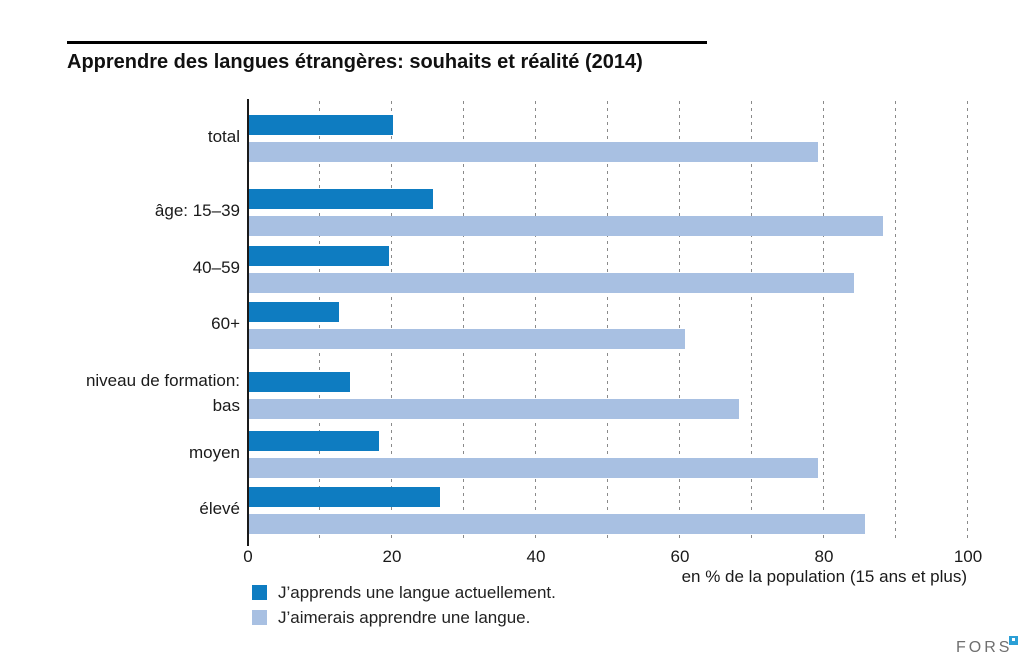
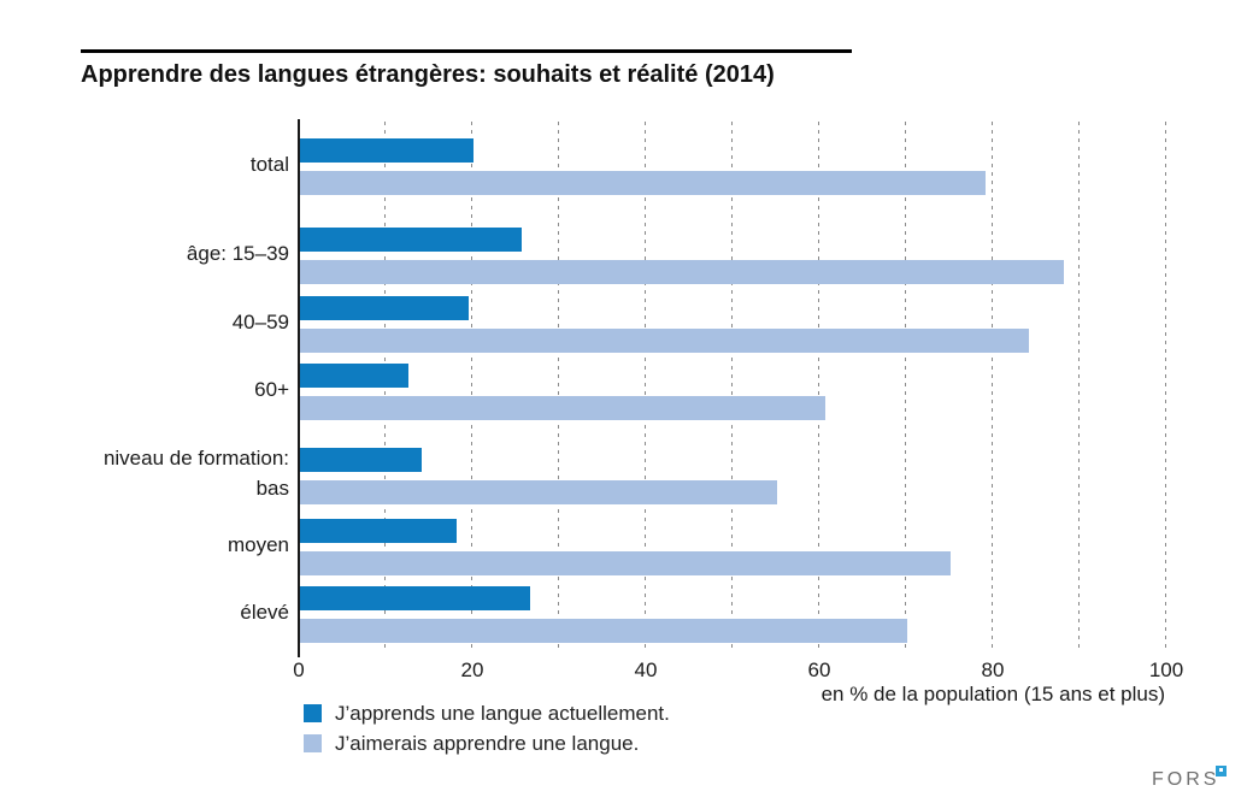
J’aimerais apprendre une langue./niveau de formation: bas: 68 -> 55
J’aimerais apprendre une langue./moyen: 79 -> 75
J’aimerais apprendre une langue./élevé: 86 -> 70
